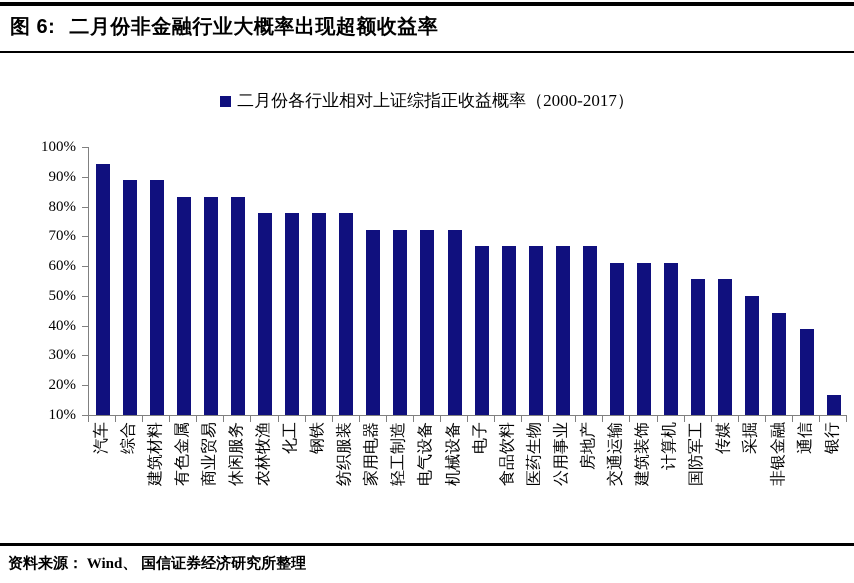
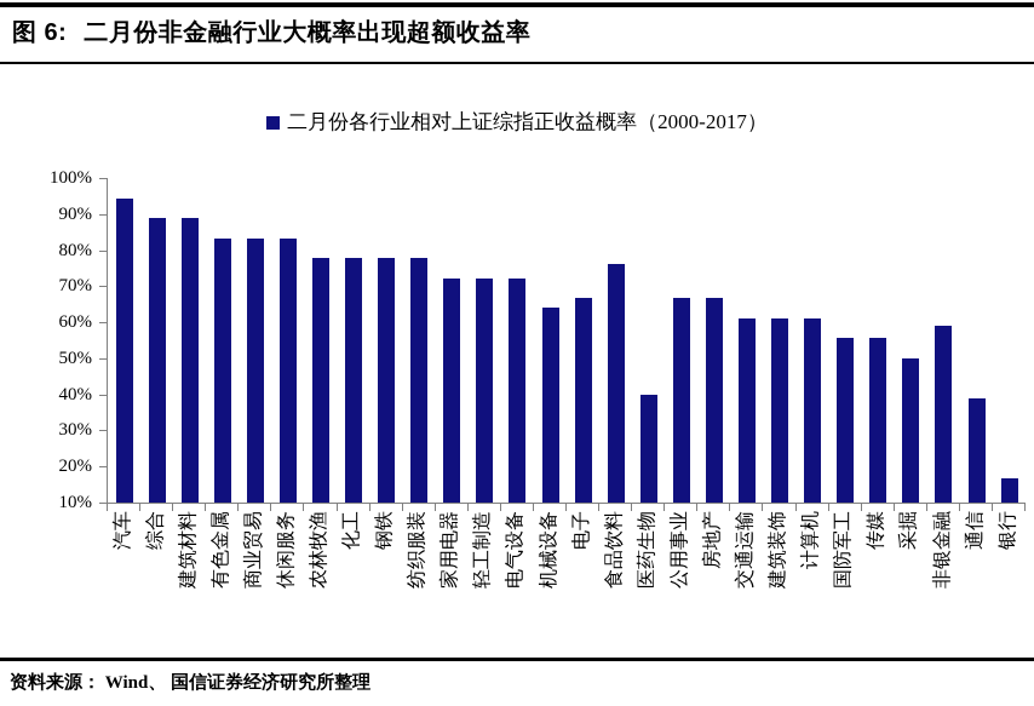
机械设备: 72% -> 64%
食品饮料: 67% -> 76%
医药生物: 67% -> 40%
非银金融: 44% -> 59%
